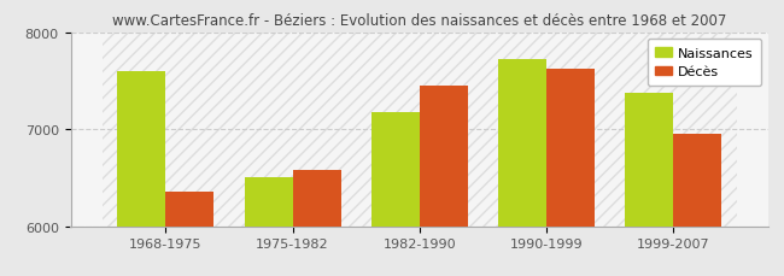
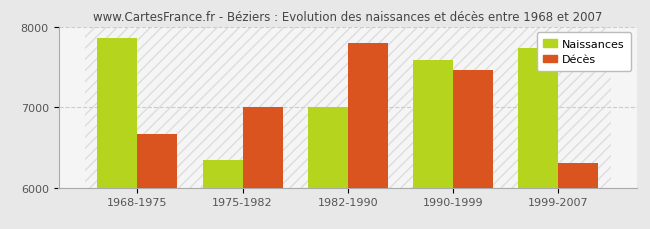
Naissances/1968-1975: 7600 -> 7860
Décès/1968-1975: 6350 -> 6660
Naissances/1975-1982: 6500 -> 6340
Décès/1975-1982: 6580 -> 7000
Naissances/1982-1990: 7180 -> 7000
Décès/1982-1990: 7450 -> 7800
Naissances/1990-1999: 7720 -> 7580
Décès/1990-1999: 7620 -> 7460
Naissances/1999-2007: 7380 -> 7740
Décès/1999-2007: 6950 -> 6300
